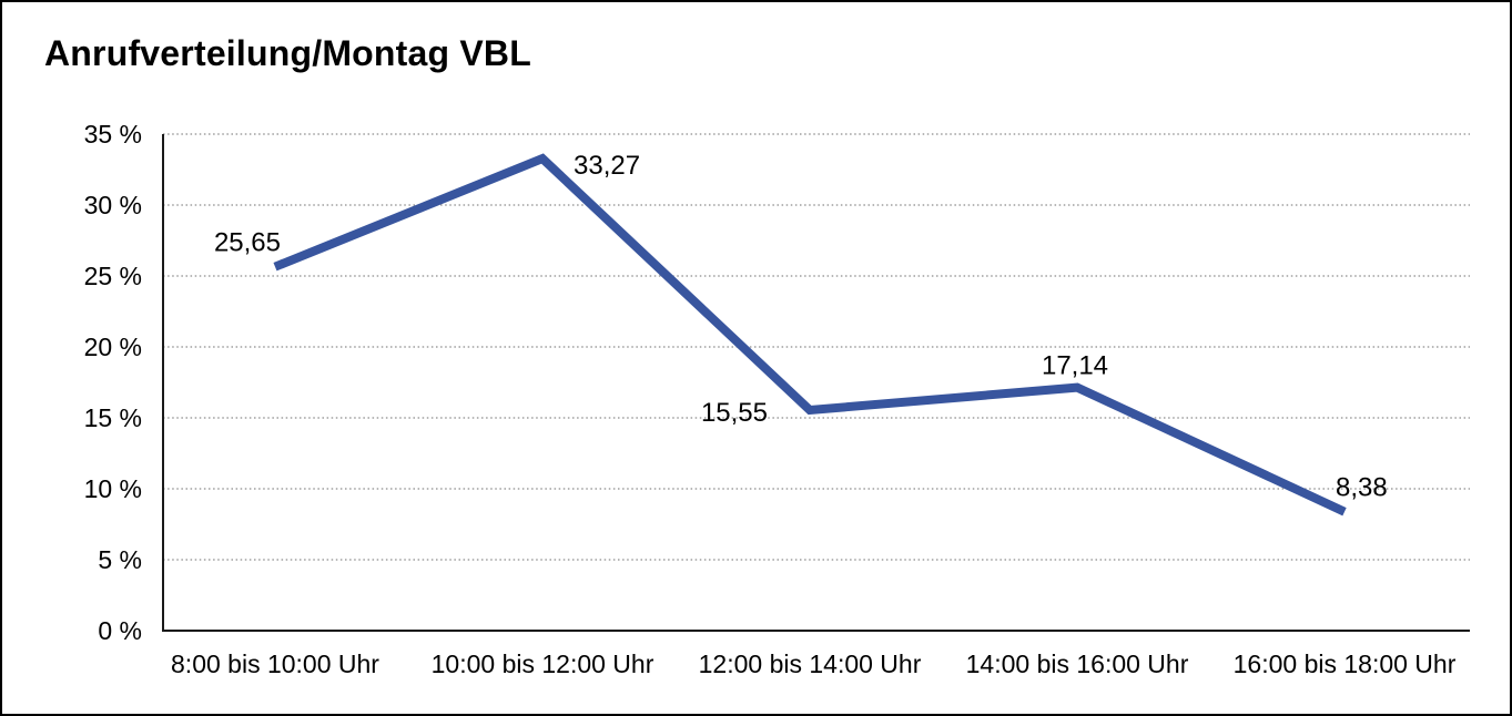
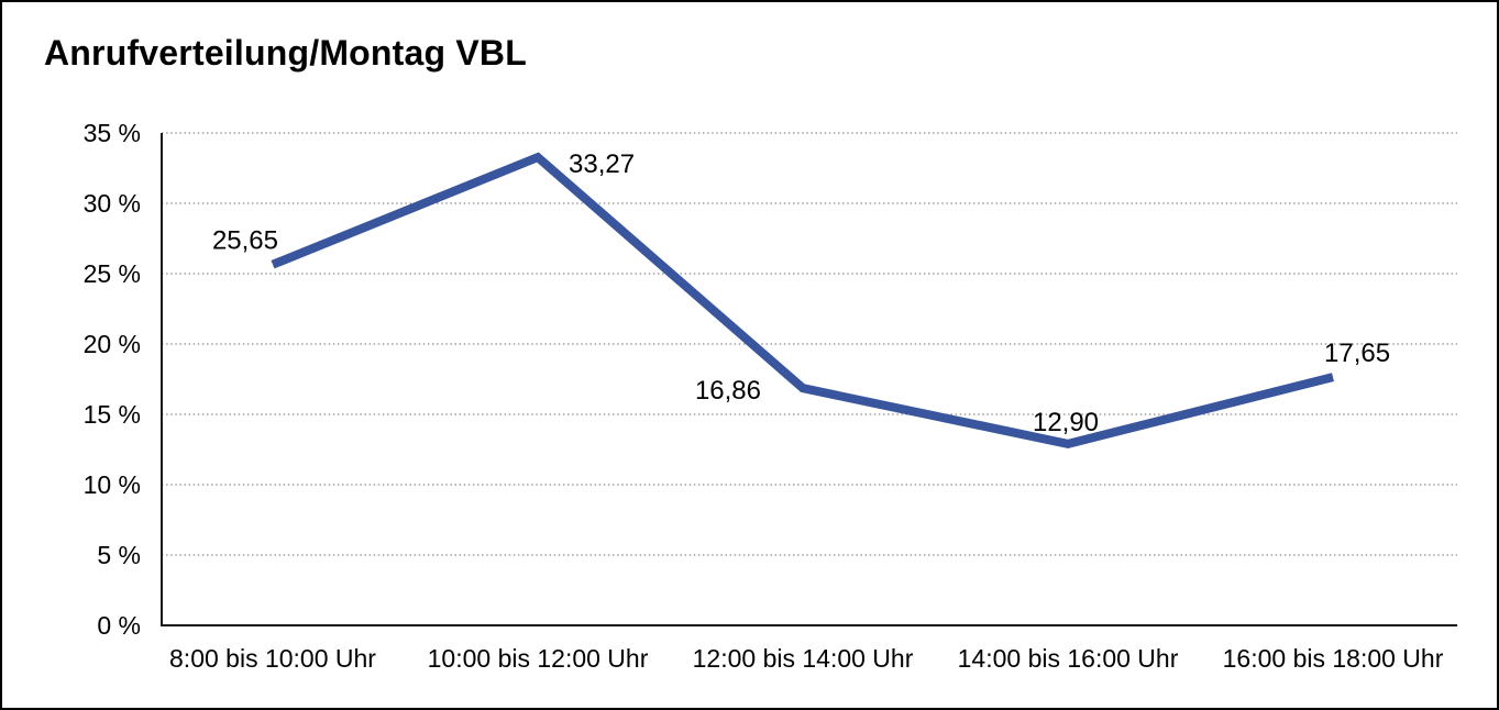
12:00 bis 14:00 Uhr: 15,55 -> 16,86
14:00 bis 16:00 Uhr: 17,14 -> 12,90
16:00 bis 18:00 Uhr: 8,38 -> 17,65
